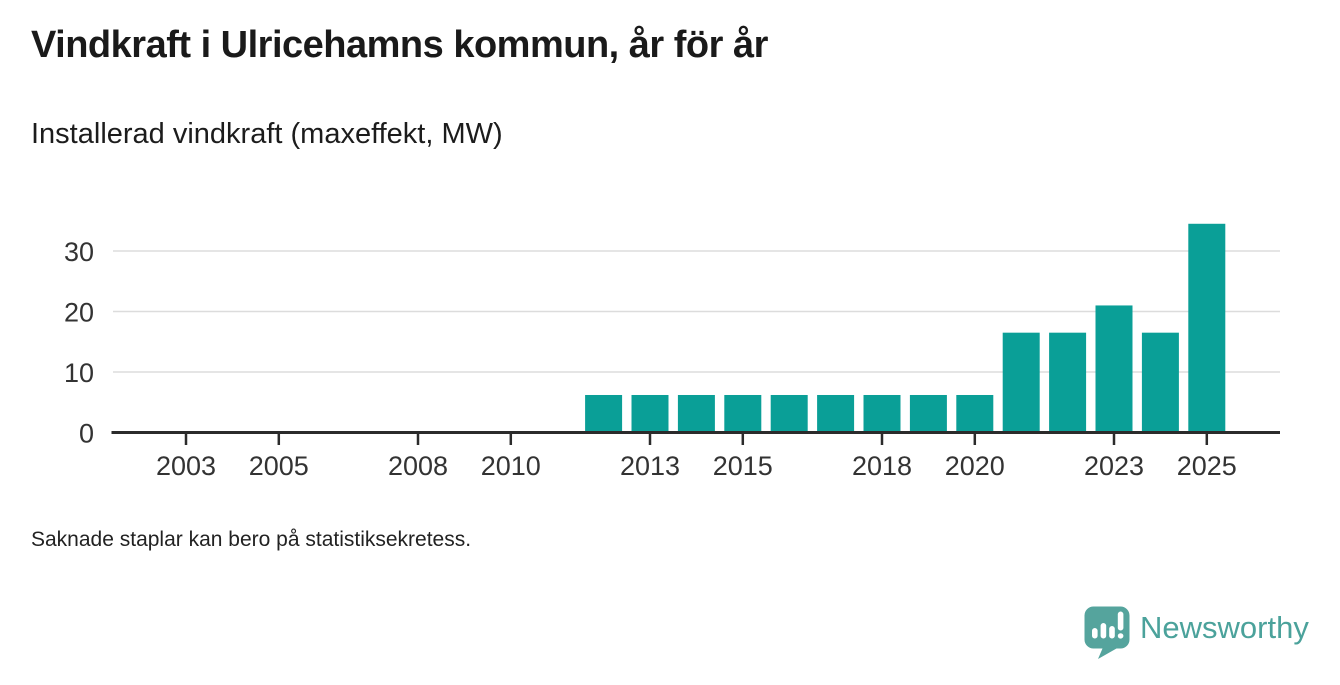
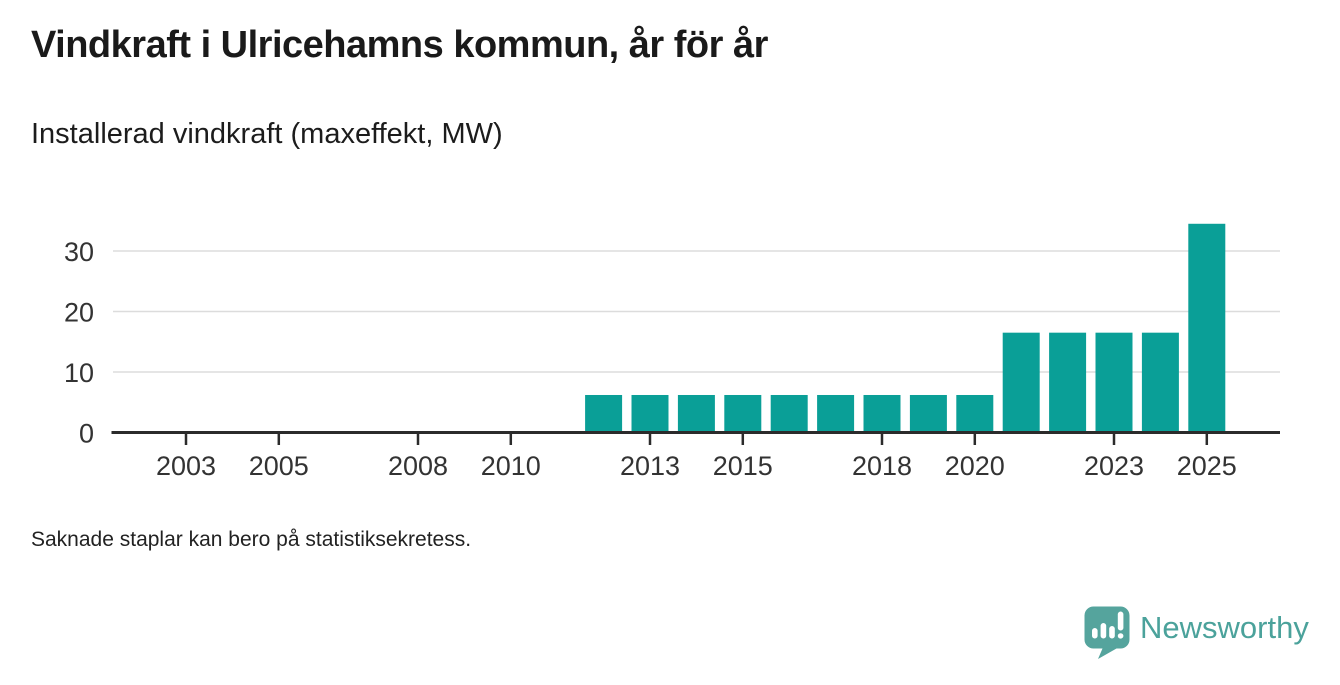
2023: 21 -> 16
